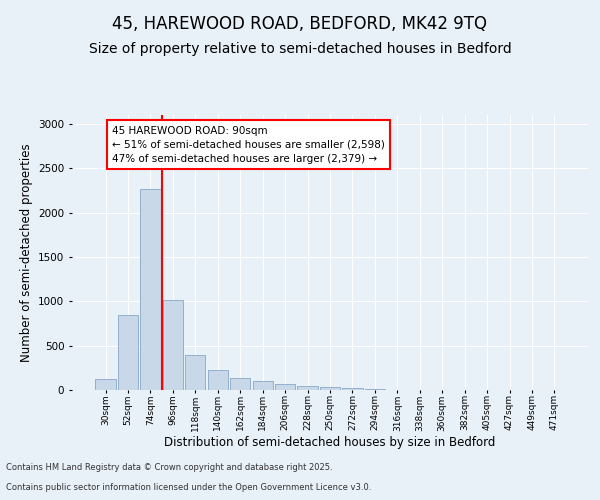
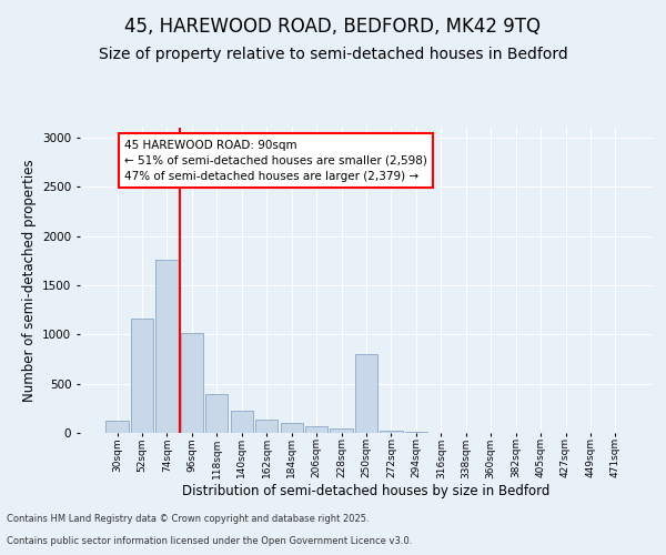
52sqm: 840 -> 1160
74sqm: 2270 -> 1760
250sqm: 30 -> 800
